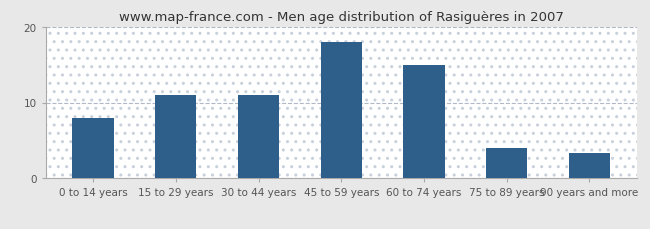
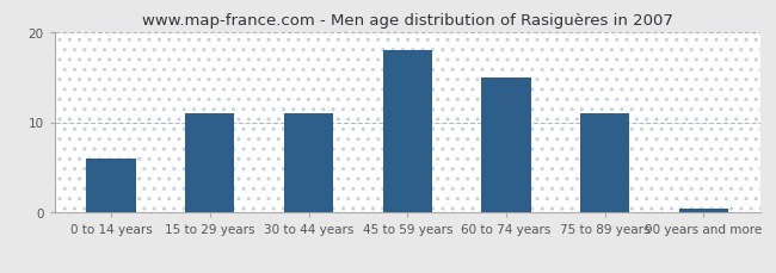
0 to 14 years: 8.0 -> 6.0
75 to 89 years: 4.0 -> 11.0
90 years and more: 3.4 -> 0.5
